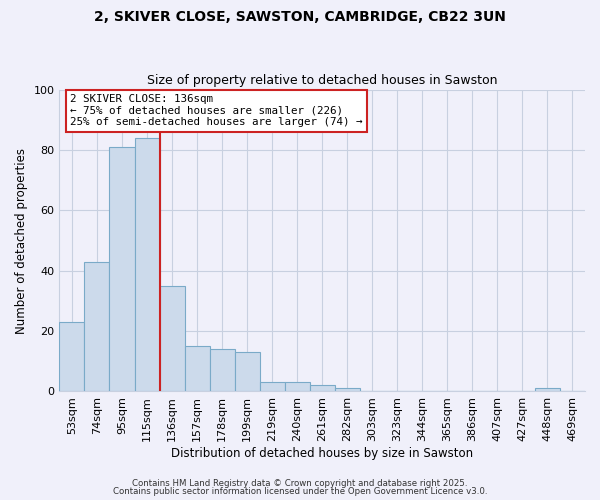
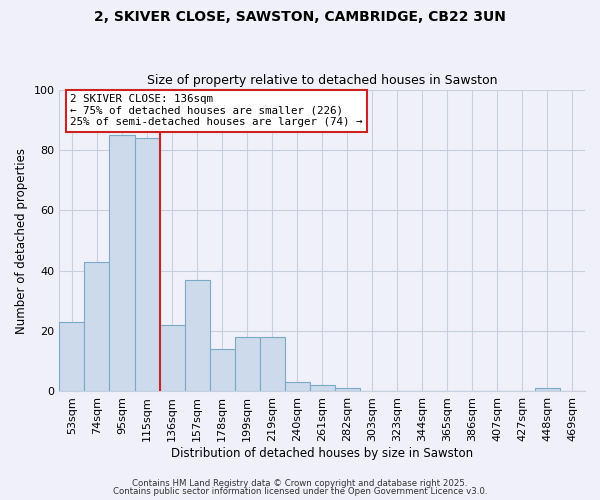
95sqm: 81 -> 85
136sqm: 35 -> 22
157sqm: 15 -> 37
199sqm: 13 -> 18
219sqm: 3 -> 18
